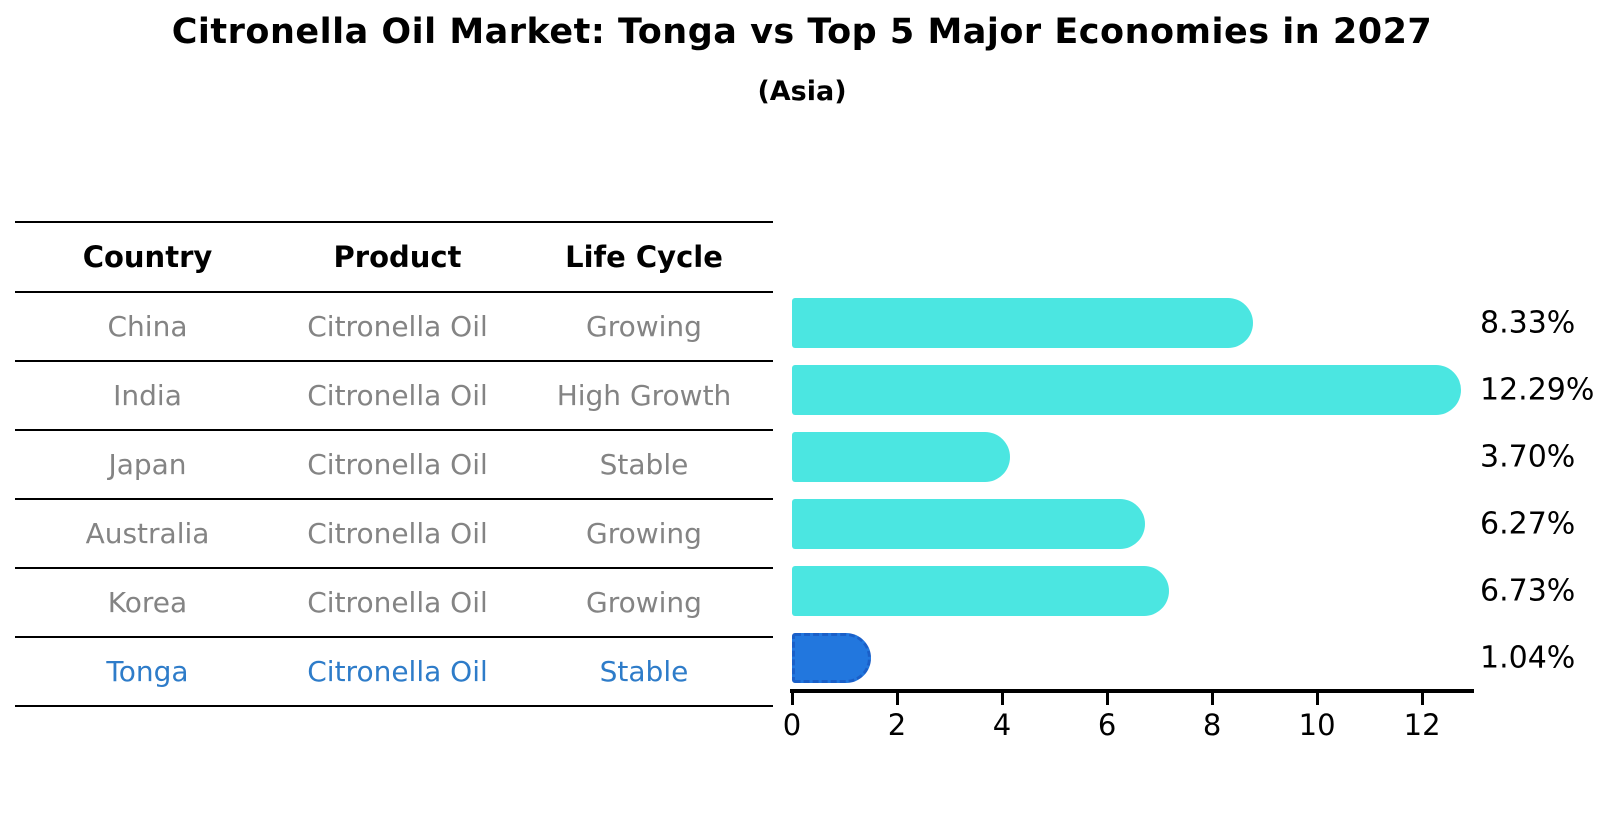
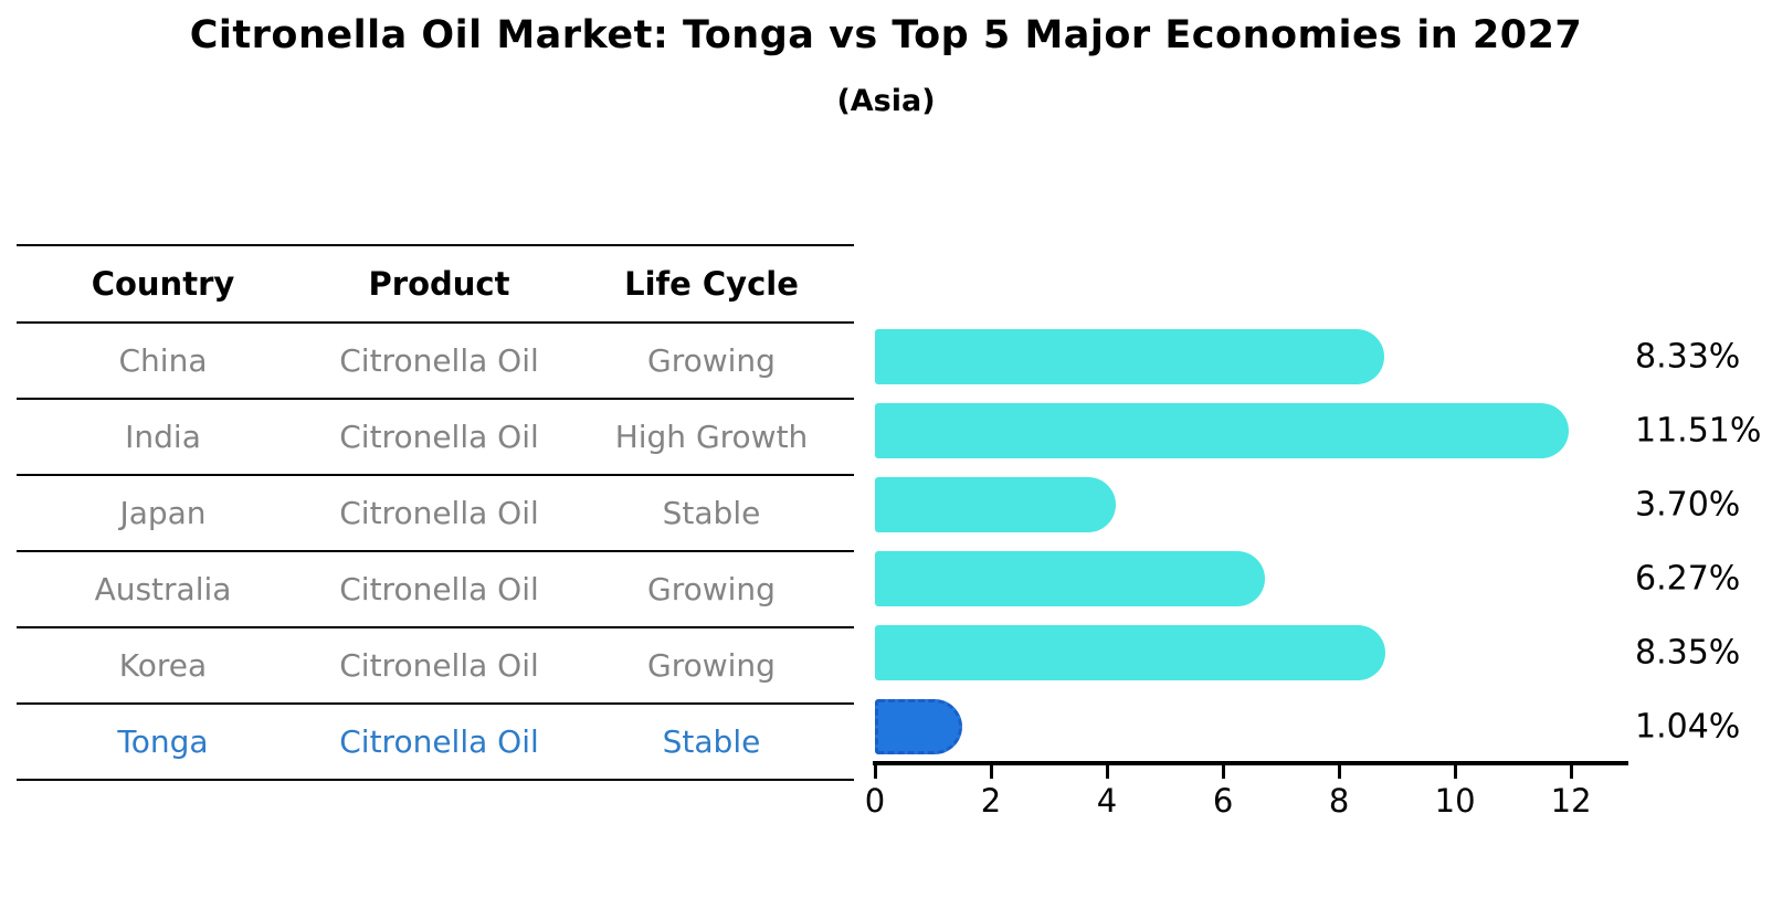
India: 12.29% -> 11.51%
Korea: 6.73% -> 8.35%
